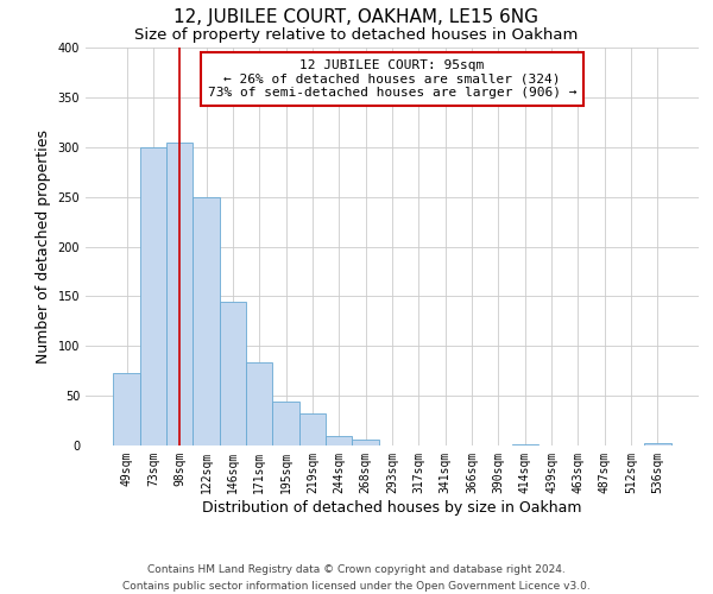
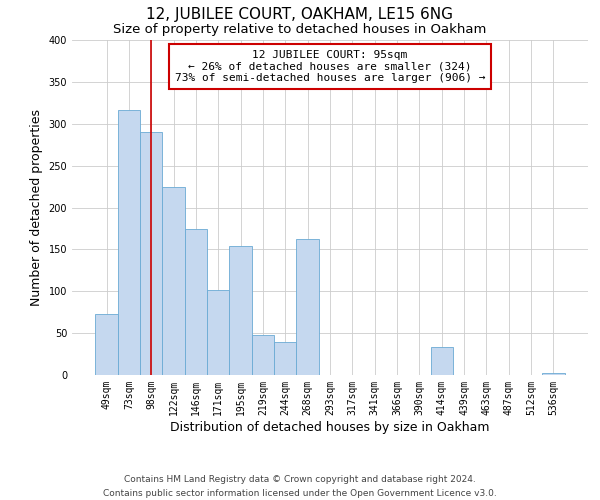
73sqm: 300 -> 316
98sqm: 305 -> 290
122sqm: 250 -> 224
146sqm: 145 -> 174
171sqm: 83 -> 102
195sqm: 44 -> 154
219sqm: 32 -> 48
244sqm: 9 -> 40
268sqm: 6 -> 162
414sqm: 1 -> 34
